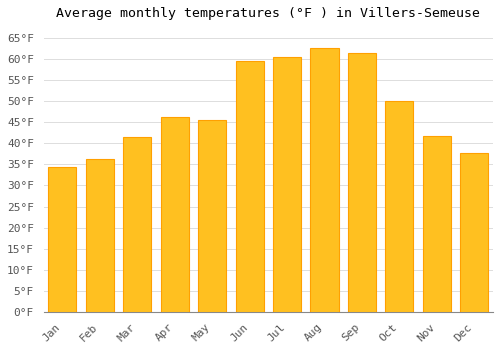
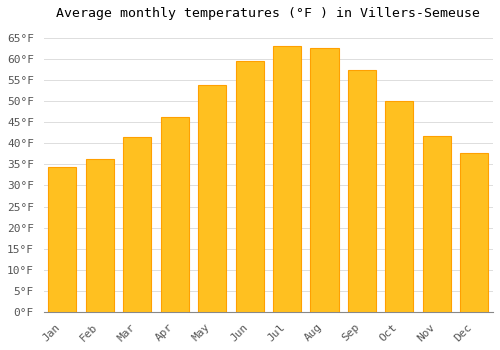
May: 45.5°F -> 53.8°F
Jul: 60.5°F -> 63.0°F
Sep: 61.5°F -> 57.5°F
